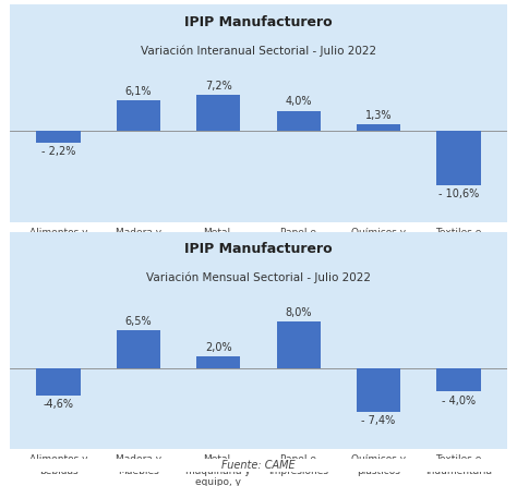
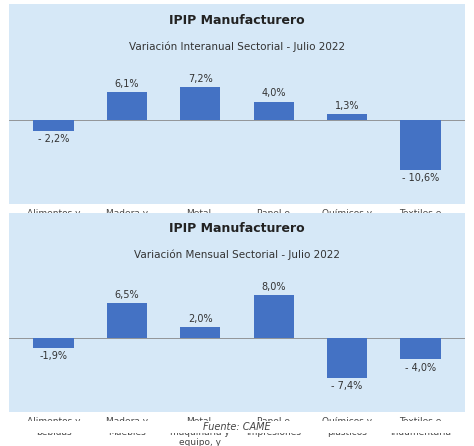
Alimentos y bebidas: -4,6% -> -1,9%
